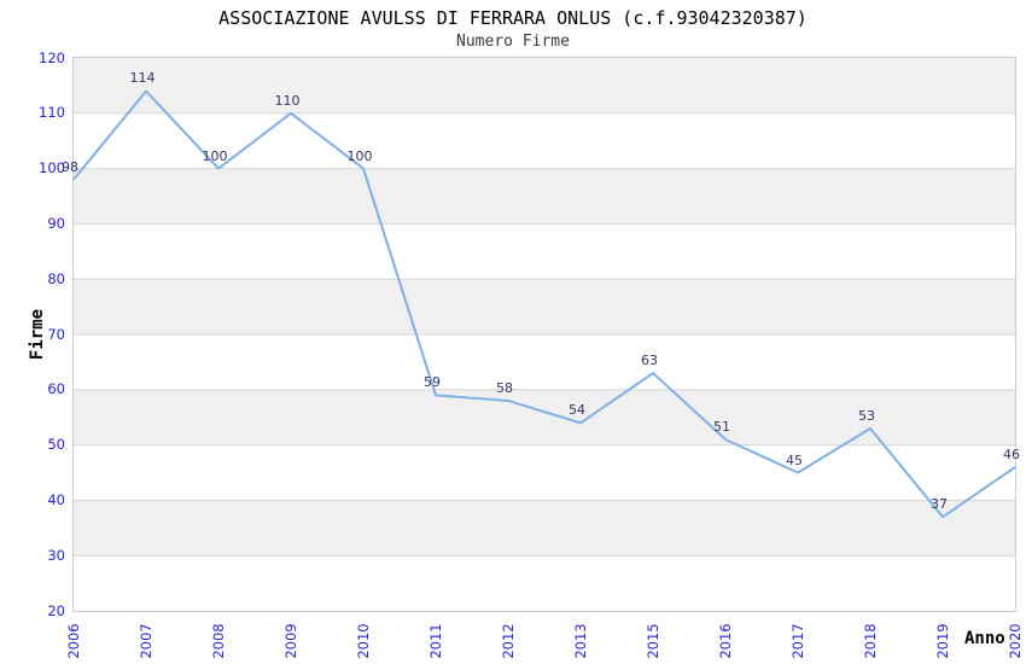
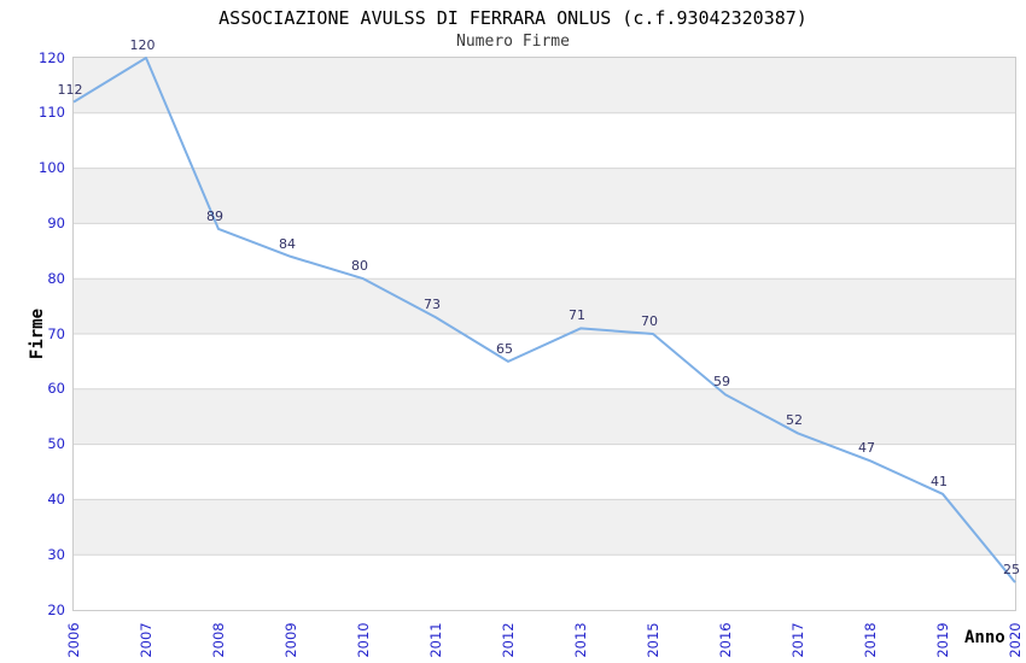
2006: 98 -> 112
2007: 114 -> 120
2008: 100 -> 89
2009: 110 -> 84
2010: 100 -> 80
2011: 59 -> 73
2012: 58 -> 65
2013: 54 -> 71
2015: 63 -> 70
2016: 51 -> 59
2017: 45 -> 52
2018: 53 -> 47
2019: 37 -> 41
2020: 46 -> 25
